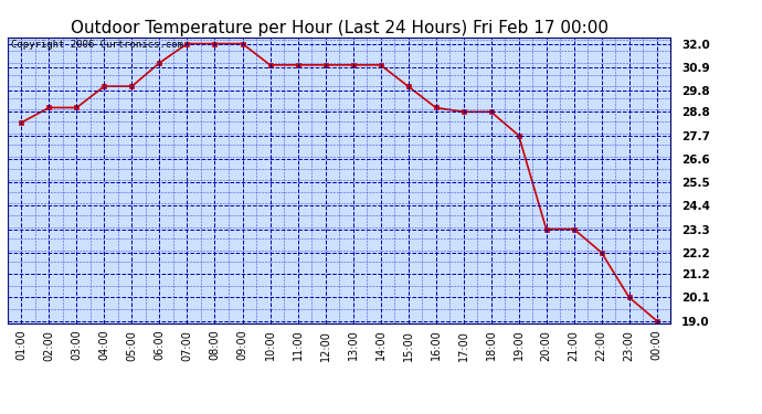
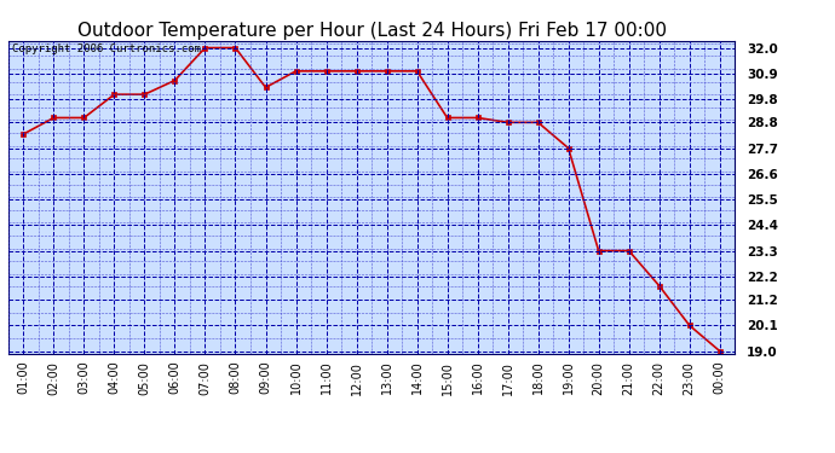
06:00: 31.1 -> 30.6
09:00: 32.0 -> 30.3
15:00: 30.0 -> 29.0
22:00: 22.2 -> 21.8
